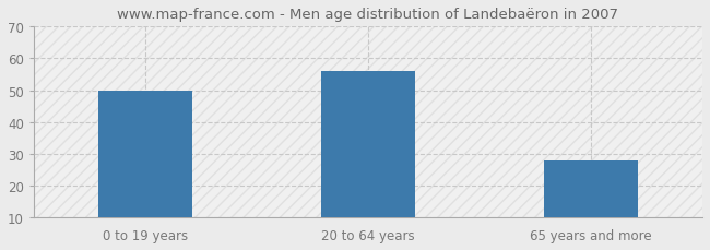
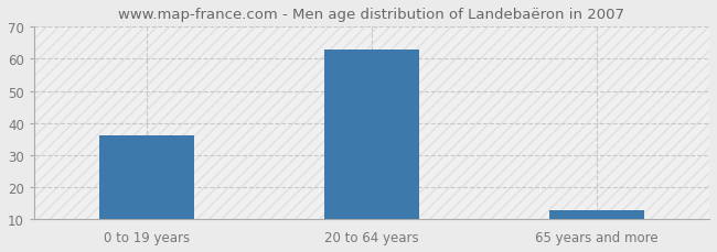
0 to 19 years: 50 -> 36
20 to 64 years: 56 -> 63
65 years and more: 28 -> 13
